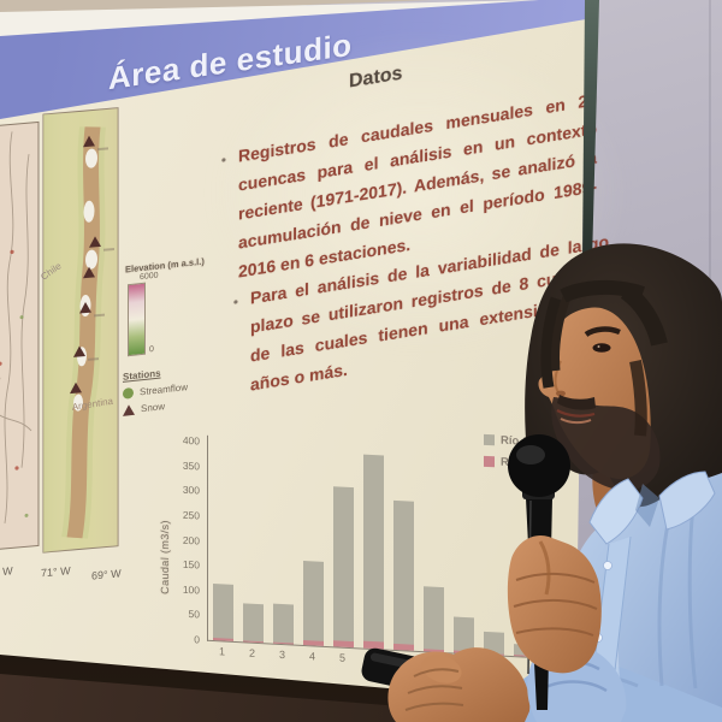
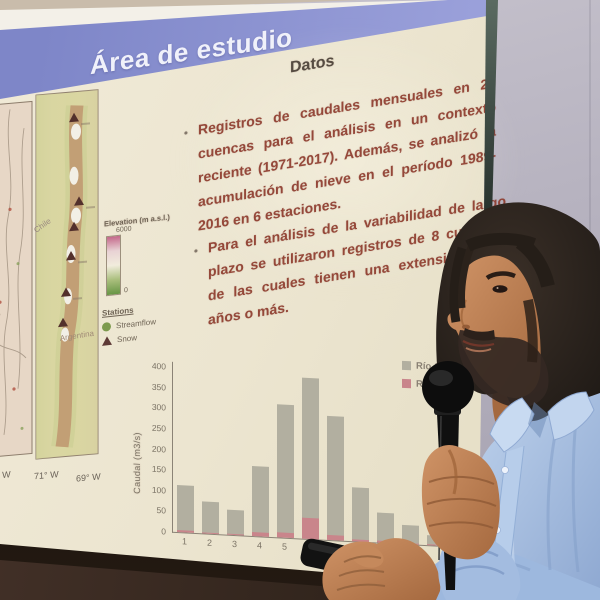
Río Grande/3: 80 -> 60
Río/6: 20 -> 50
